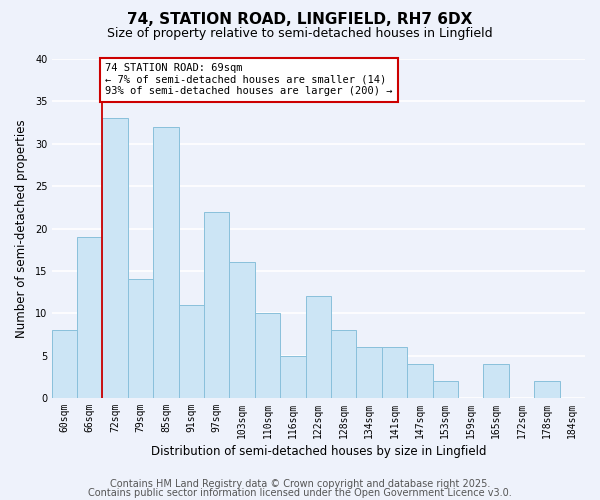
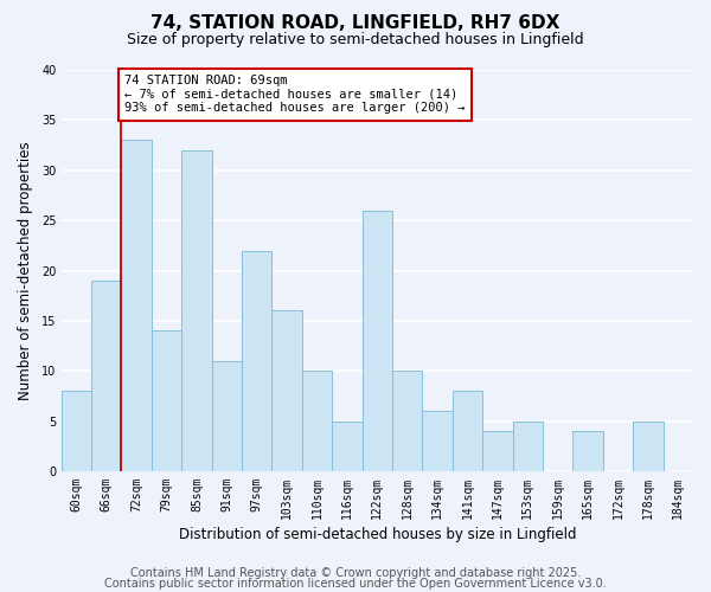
122sqm: 12 -> 26
128sqm: 8 -> 10
141sqm: 6 -> 8
153sqm: 2 -> 5
178sqm: 2 -> 5
